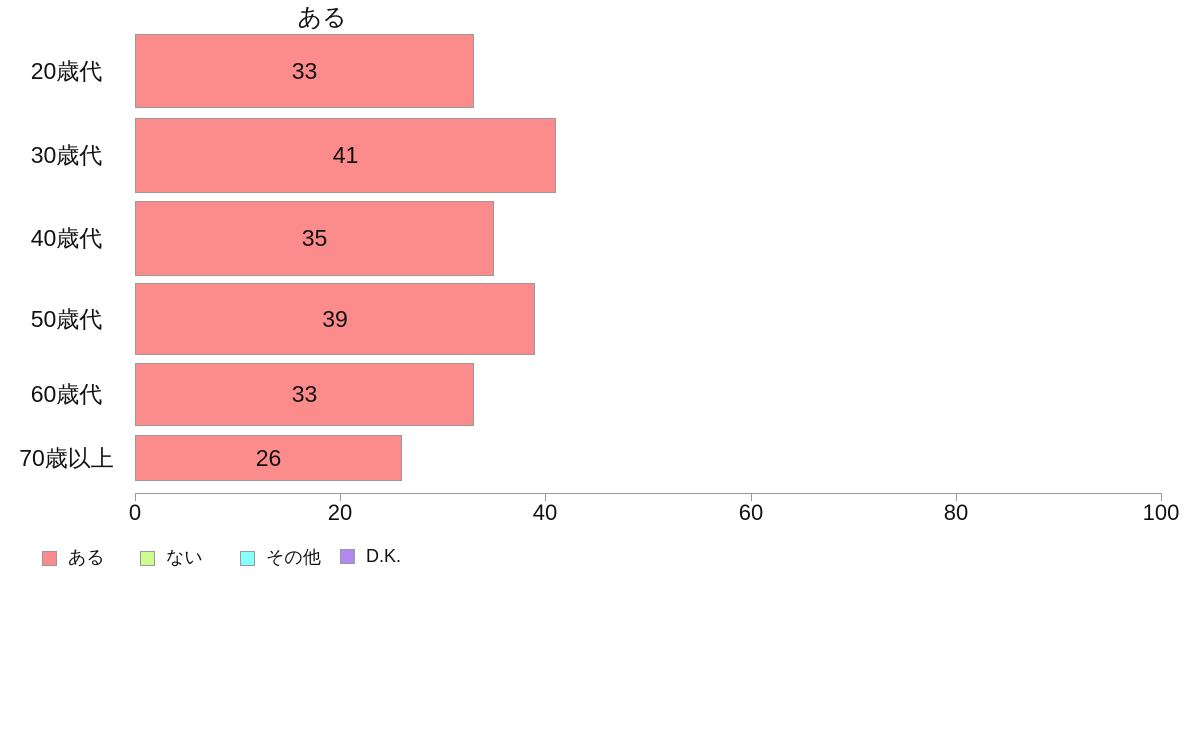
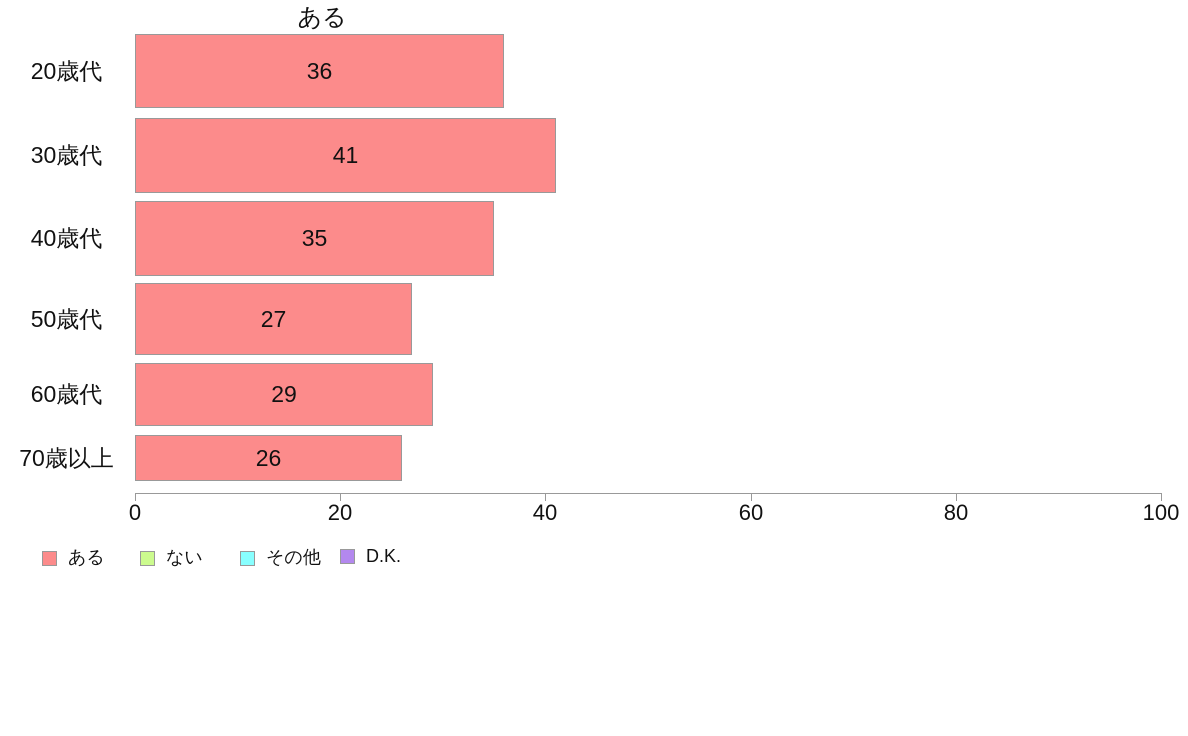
20歳代: 33 -> 36
50歳代: 39 -> 27
60歳代: 33 -> 29
